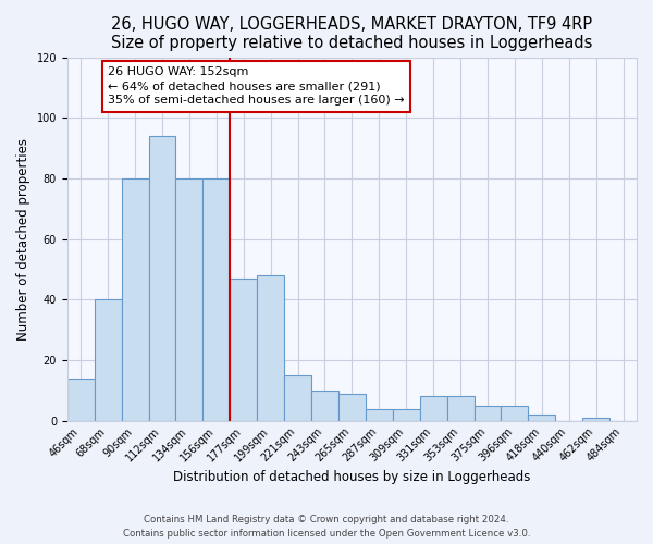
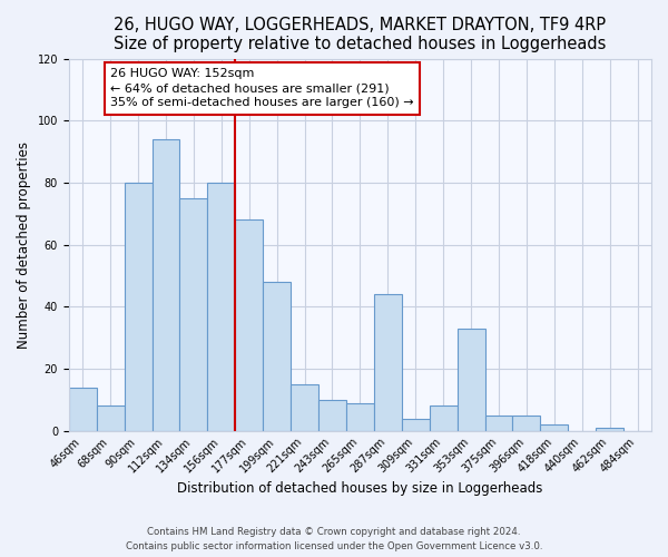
68sqm: 40 -> 8
134sqm: 80 -> 75
177sqm: 47 -> 68
287sqm: 4 -> 44
353sqm: 8 -> 33
